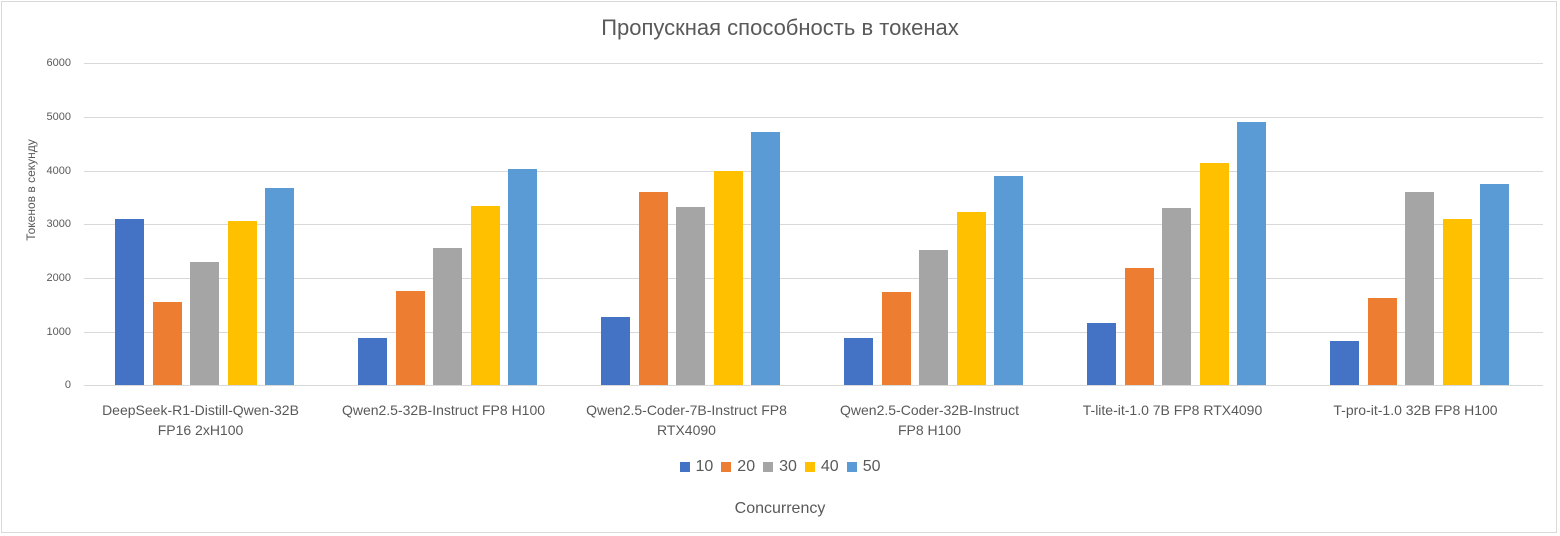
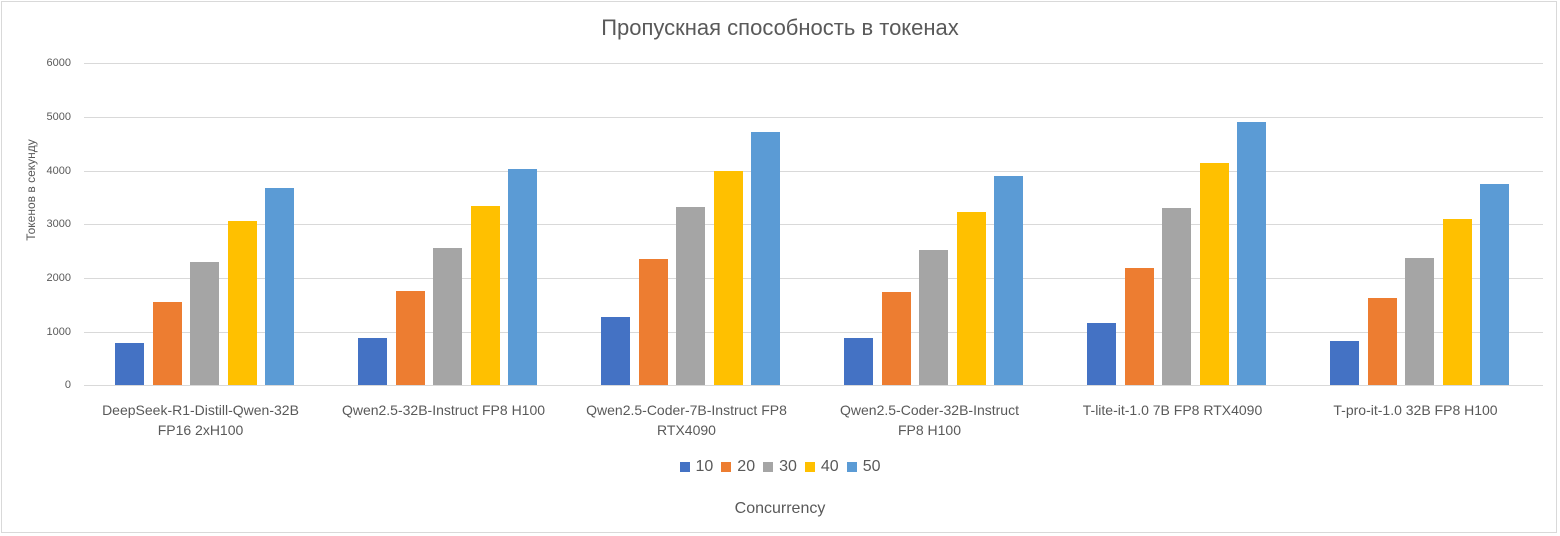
10/DeepSeek-R1-Distill-Qwen-32B FP16 2xH100: 3100 -> 800
20/Qwen2.5-Coder-7B-Instruct FP8 RTX4090: 3600 -> 2400
30/T-pro-it-1.0 32B FP8 H100: 3600 -> 2400
